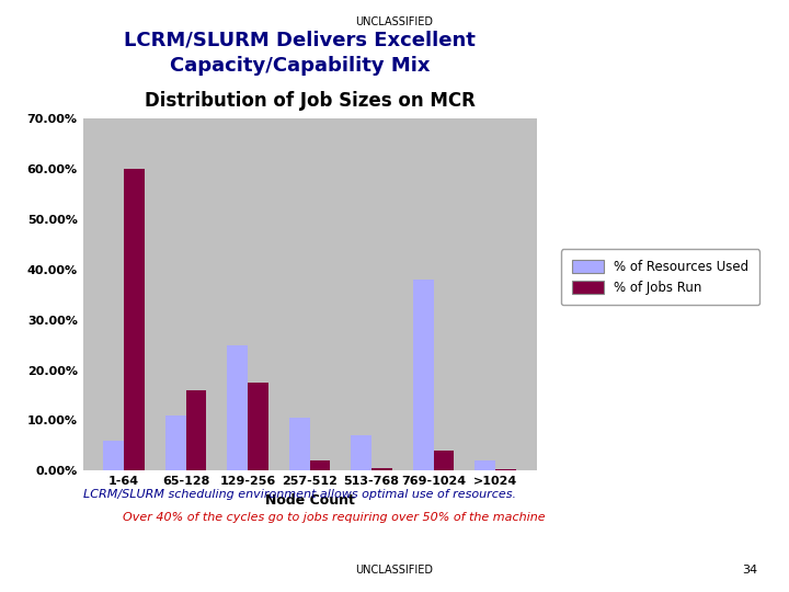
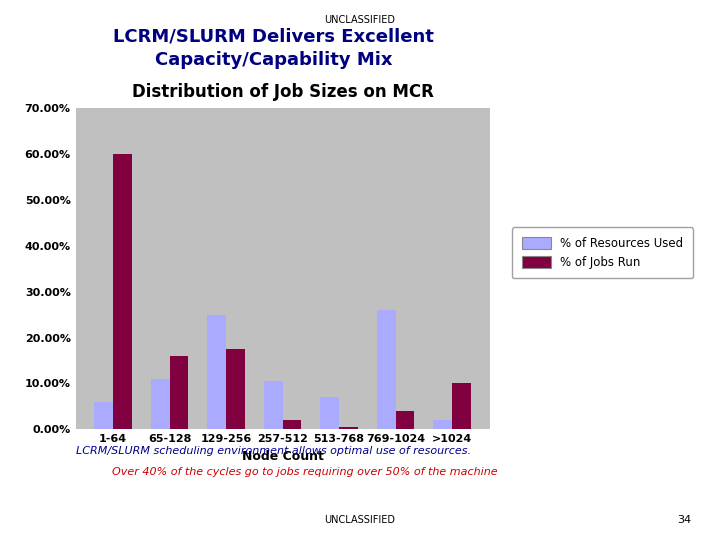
% of Resources Used/769-1024: 38.0% -> 26.0%
% of Jobs Run/>1024: 0.3% -> 10.0%
